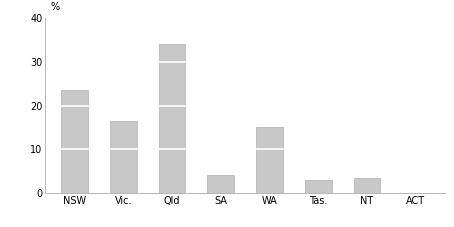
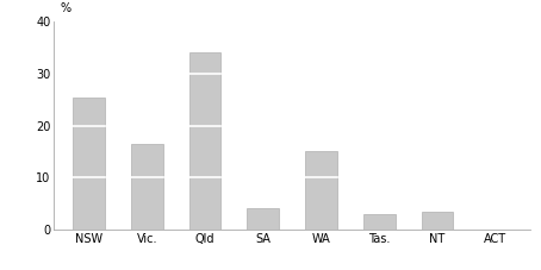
NSW: 23.5 -> 25.5
